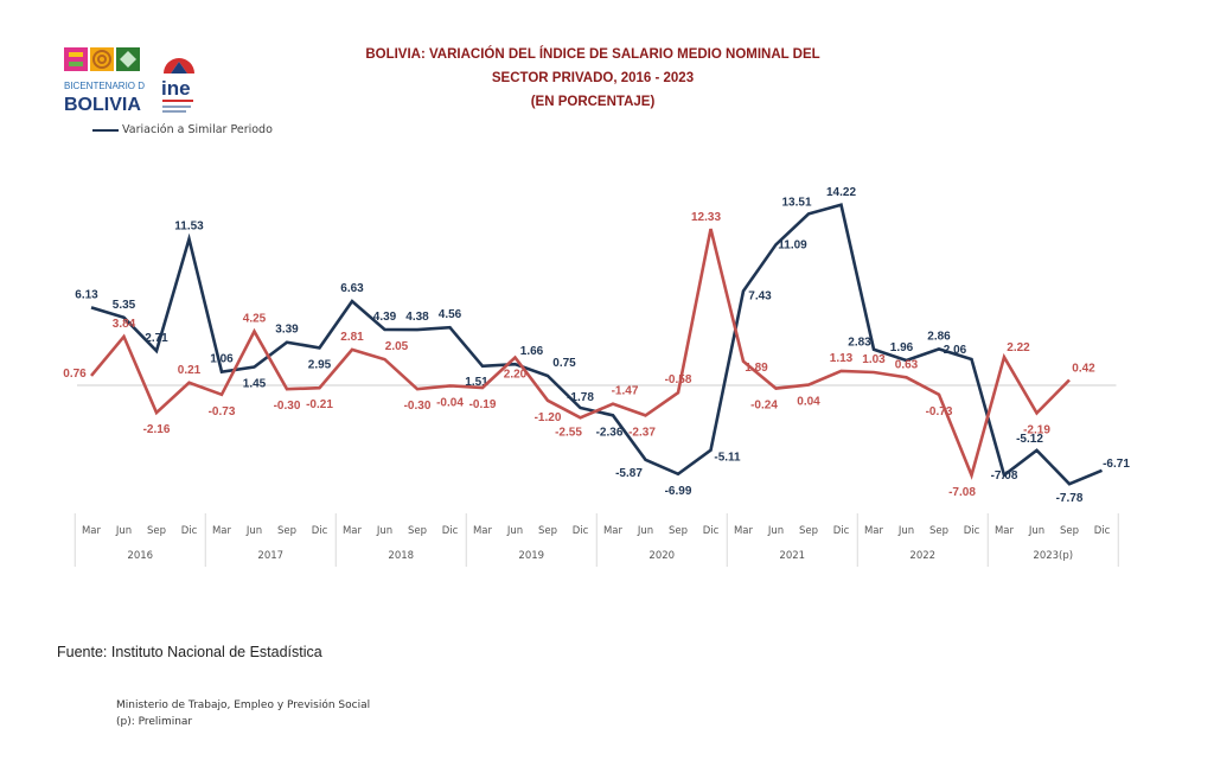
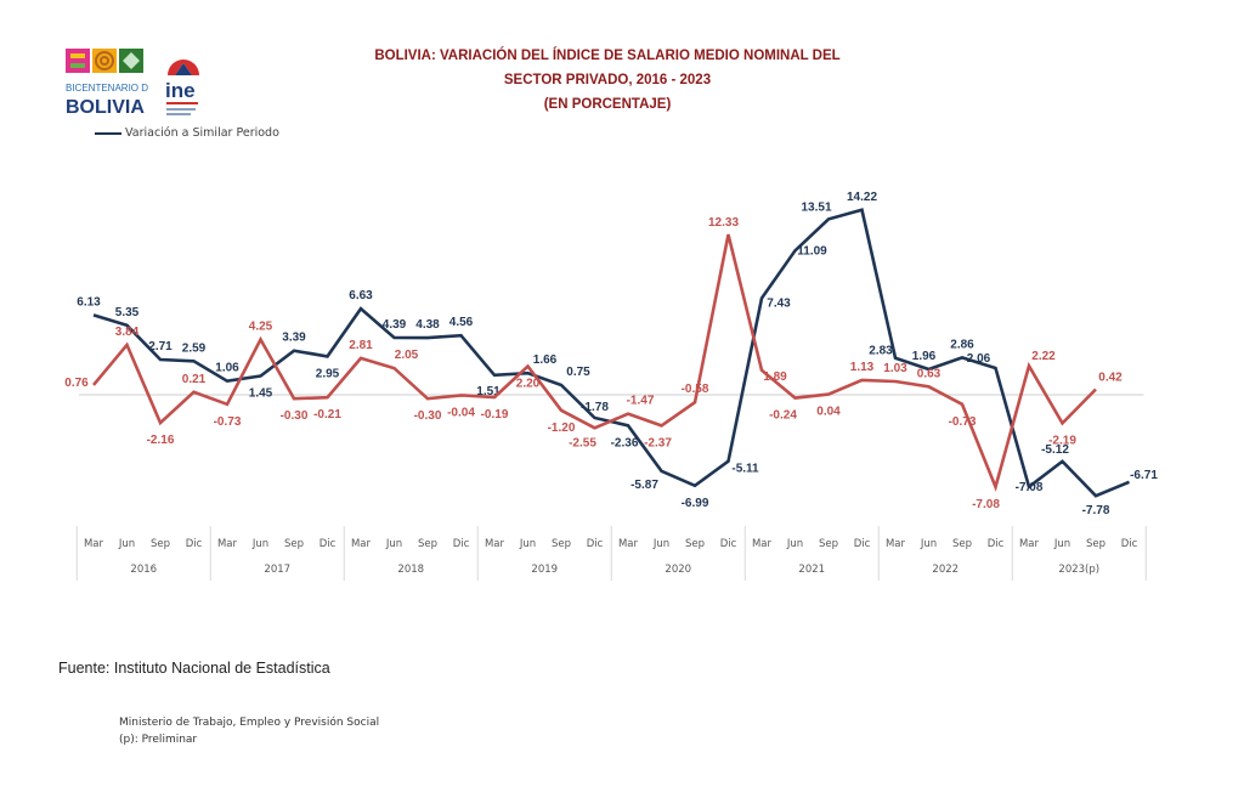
Variación a Similar Periodo/Dic 2016: 11.53 -> 2.59
